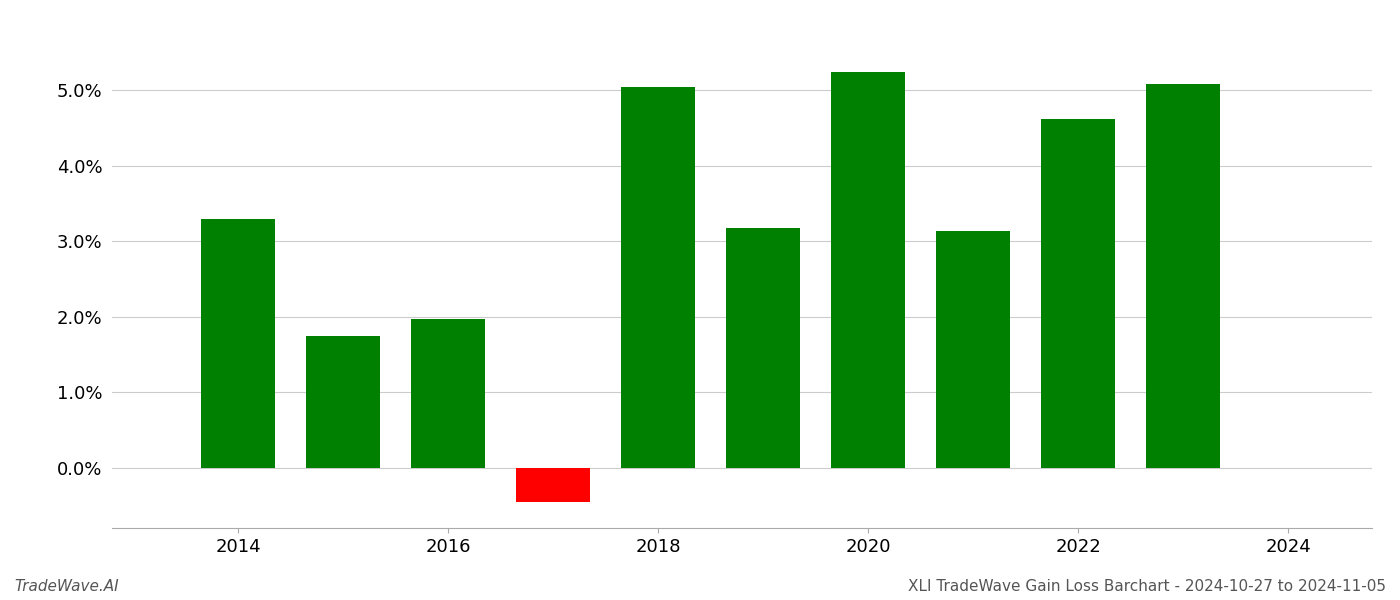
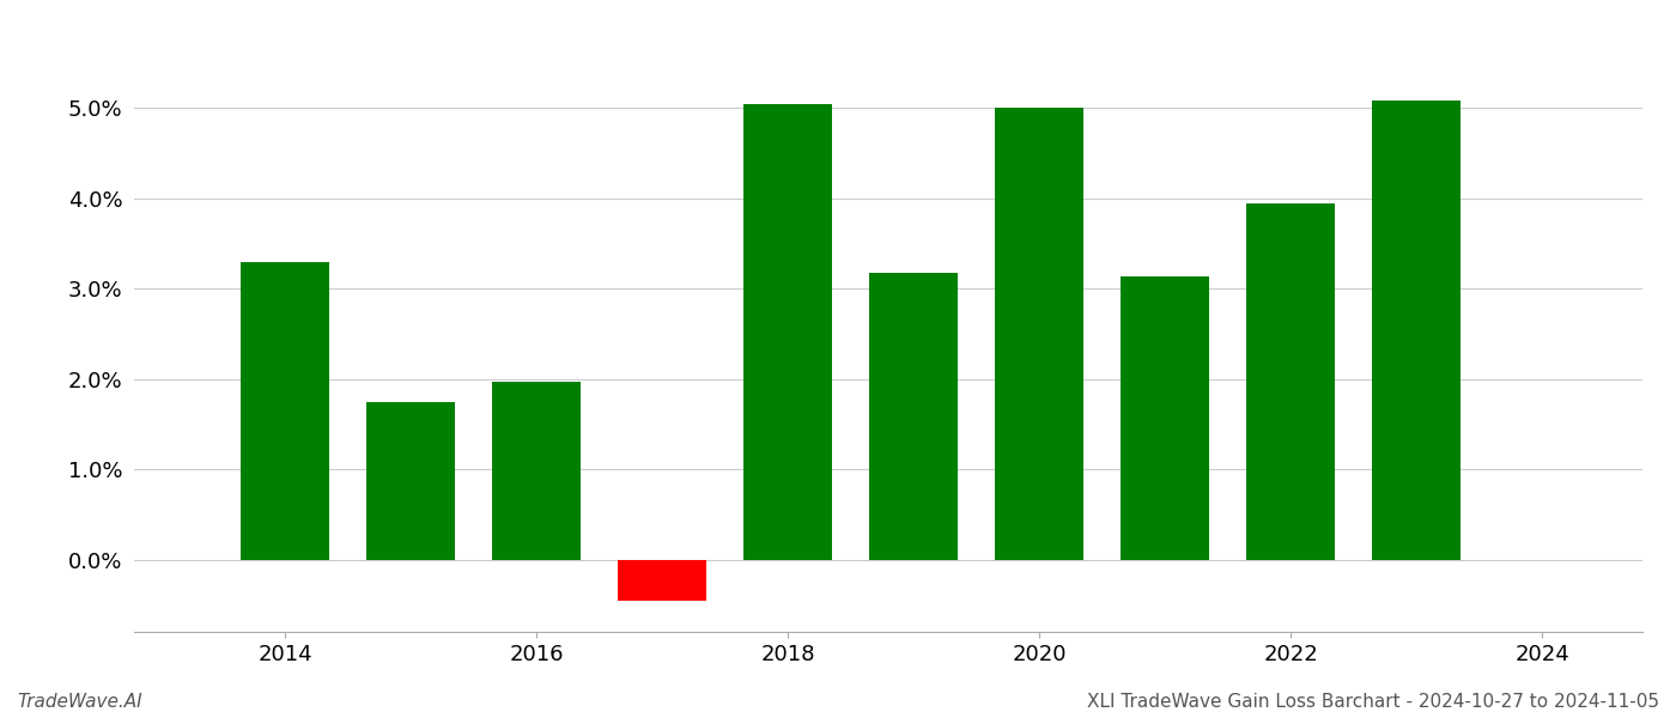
2020: 5.24% -> 5.00%
2022: 4.62% -> 3.94%
